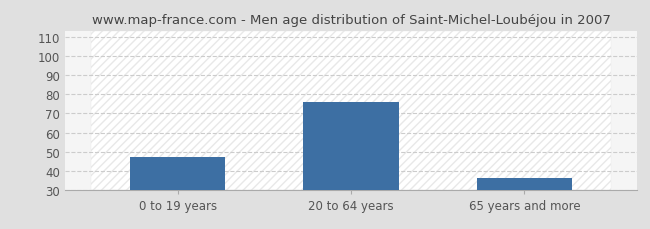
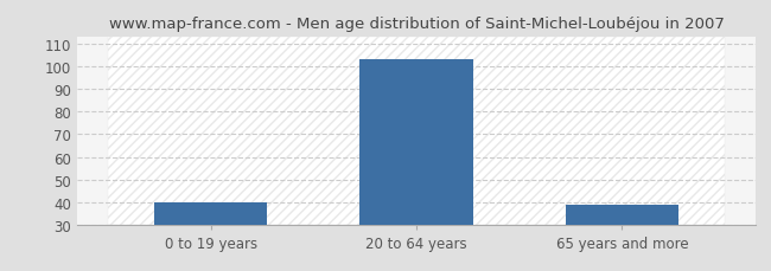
0 to 19 years: 47 -> 40
20 to 64 years: 76 -> 103
65 years and more: 36 -> 39
